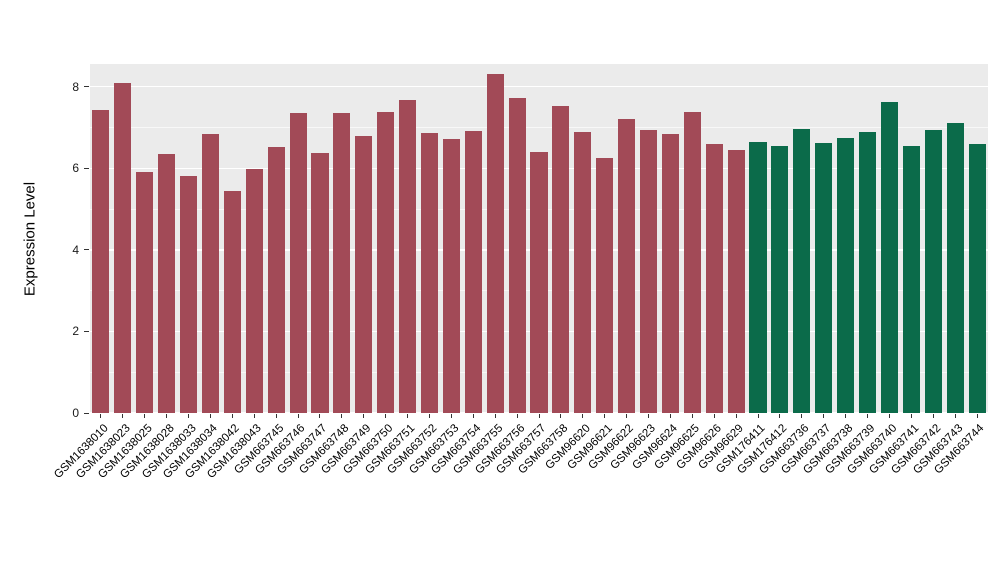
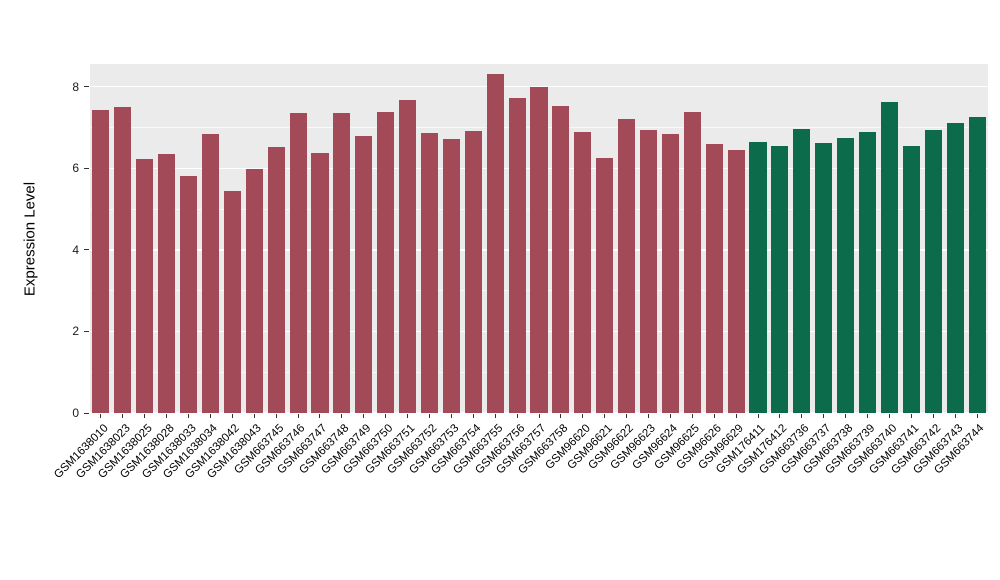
GSM1638023: 8.1 -> 7.5
GSM1638025: 5.9 -> 6.2
GSM663757: 6.4 -> 8.0
GSM663744: 6.6 -> 7.2
